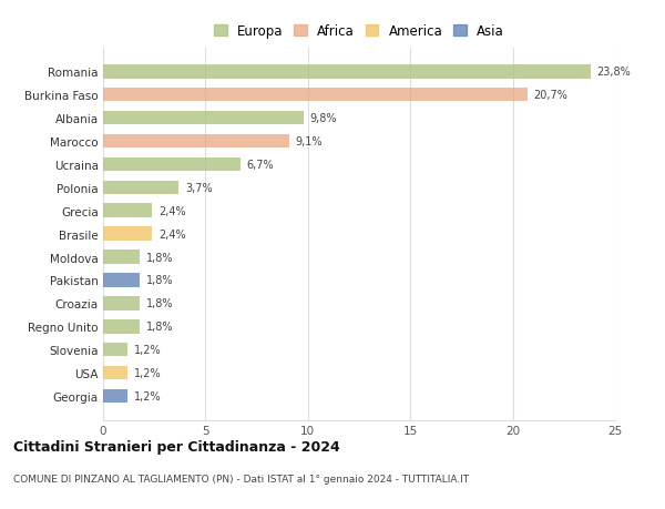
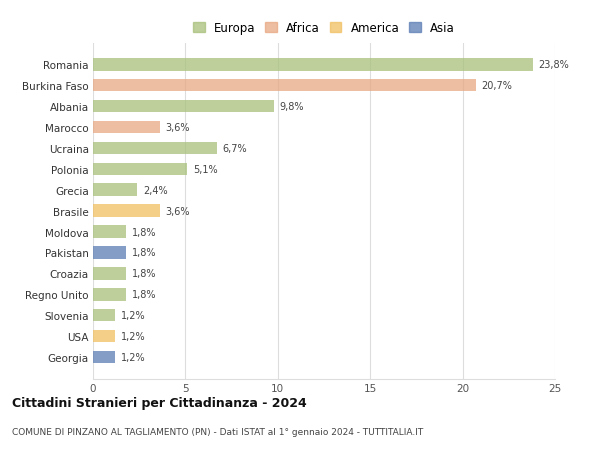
Marocco: 9,1% -> 3,6%
Polonia: 3,7% -> 5,1%
Brasile: 2,4% -> 3,6%
